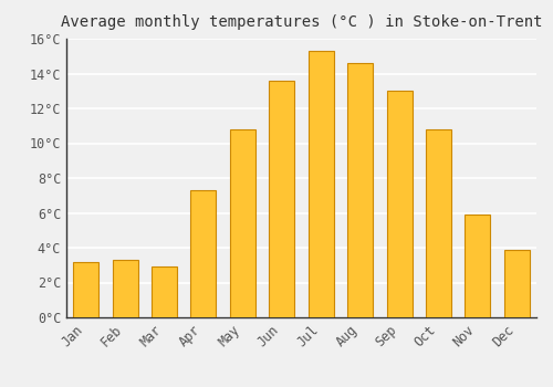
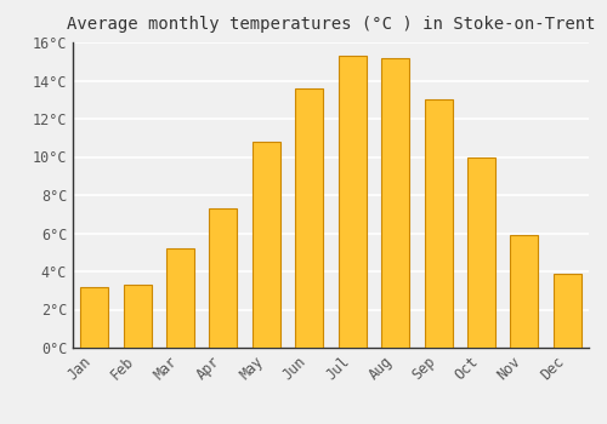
Mar: 2.9°C -> 5.2°C
Aug: 14.6°C -> 15.2°C
Oct: 10.8°C -> 10.0°C
